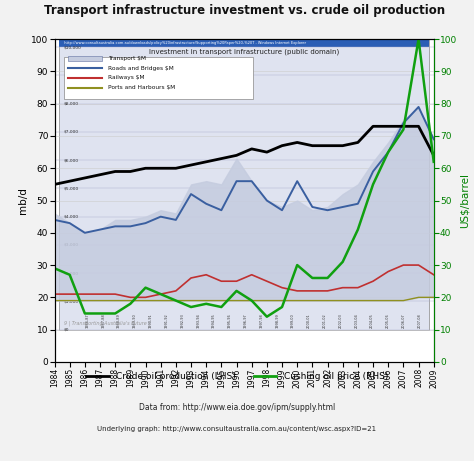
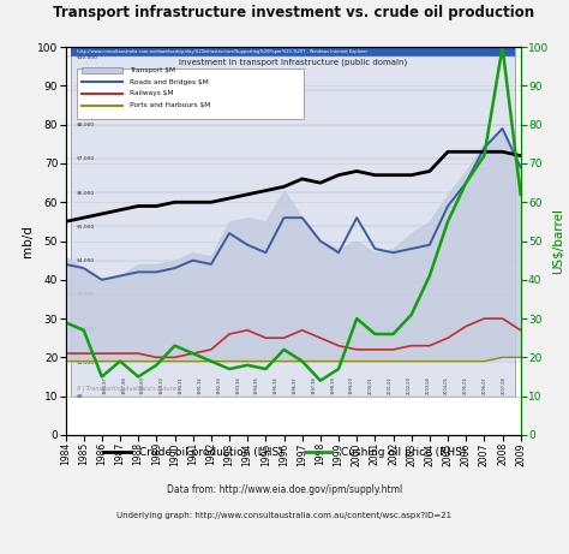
Cushing oil price (RHS)/1987: 15 -> 19
Crude oil production (LHS)/2009: 64 -> 72
